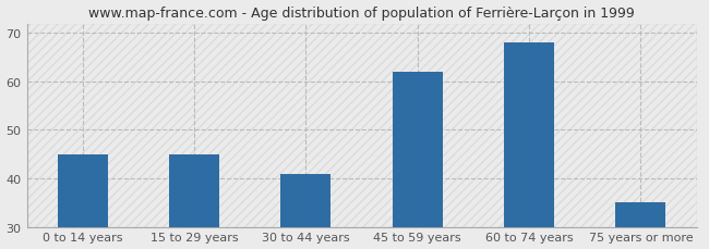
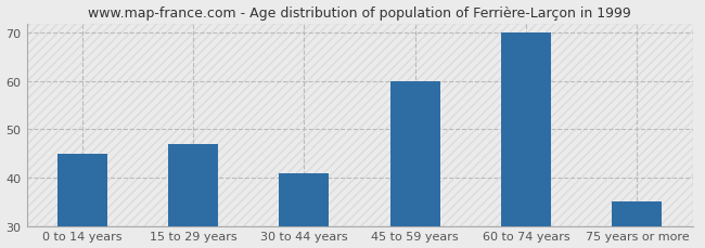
15 to 29 years: 45 -> 47
45 to 59 years: 62 -> 60
60 to 74 years: 68 -> 70
